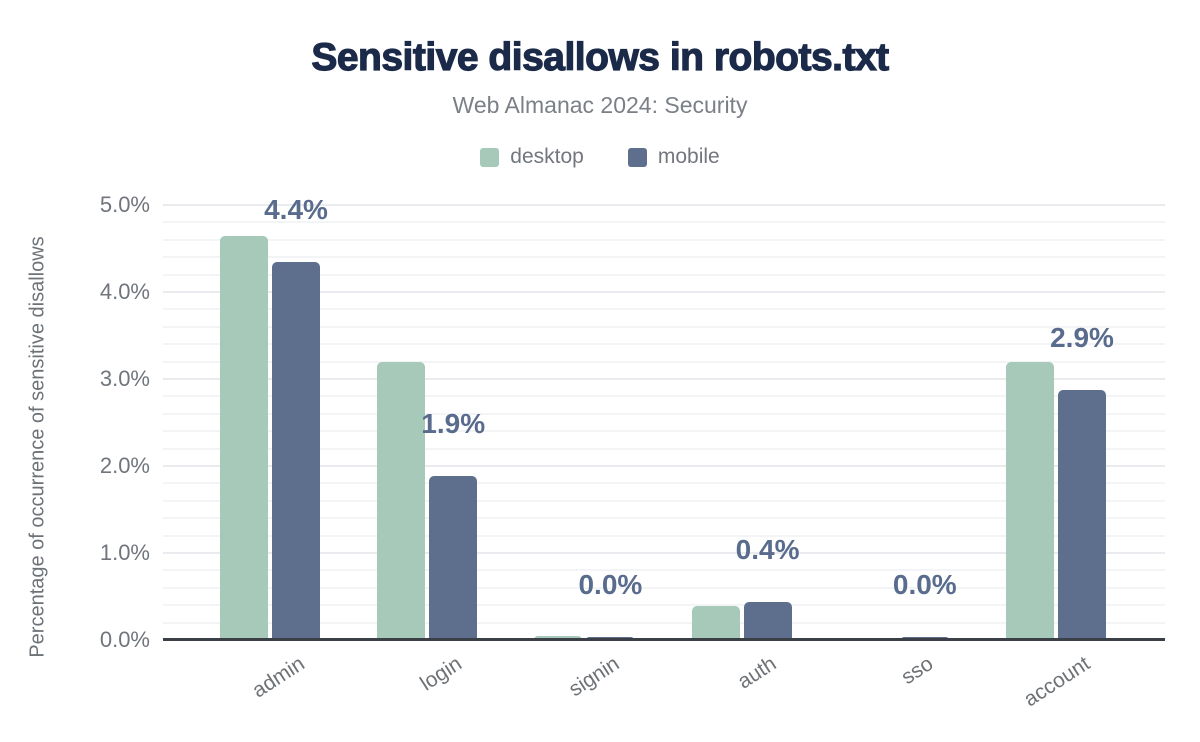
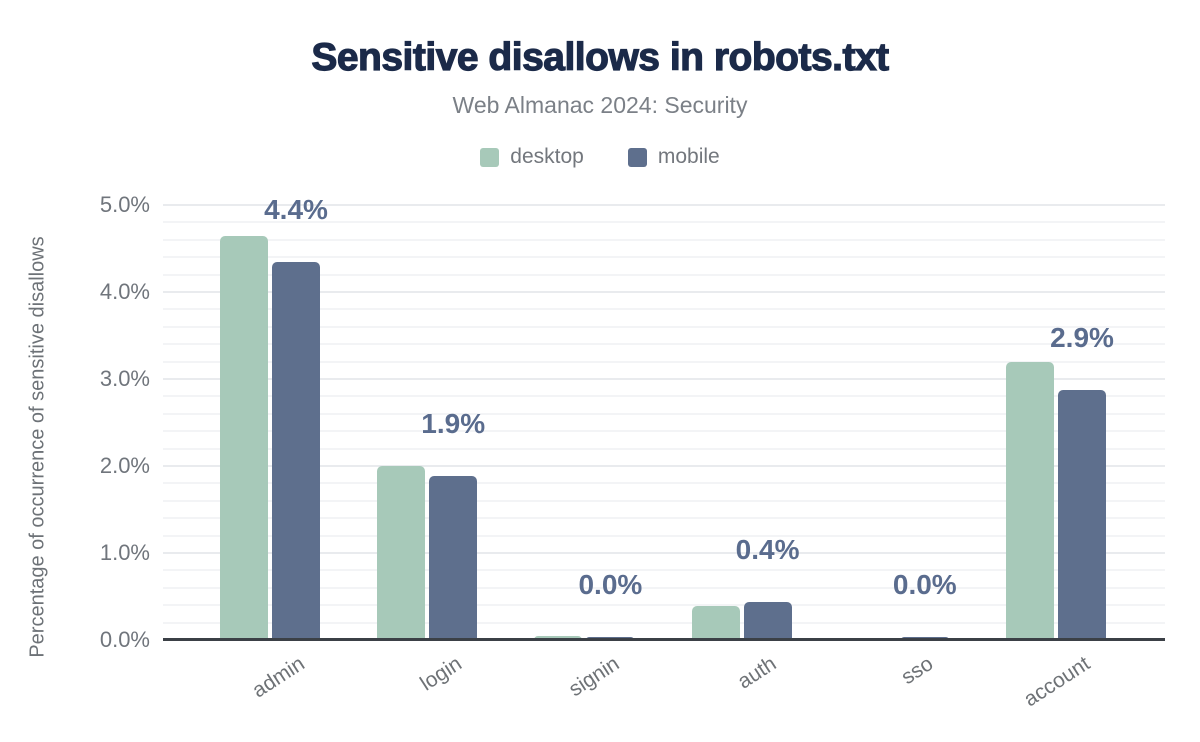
desktop/login: 3.2% -> 2.0%
